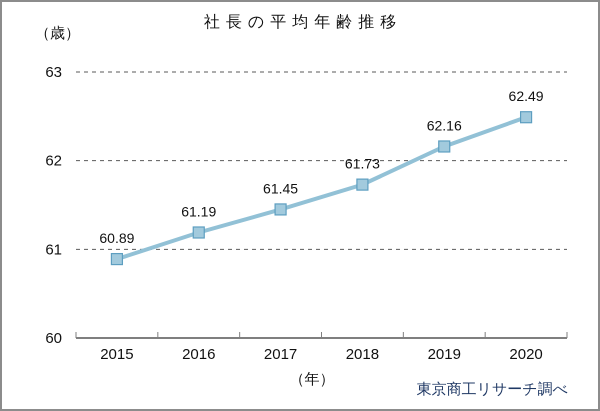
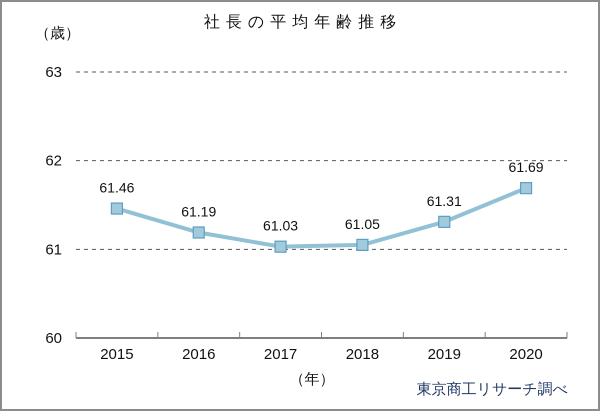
2015: 60.89 -> 61.46
2017: 61.45 -> 61.03
2018: 61.73 -> 61.05
2019: 62.16 -> 61.31
2020: 62.49 -> 61.69
